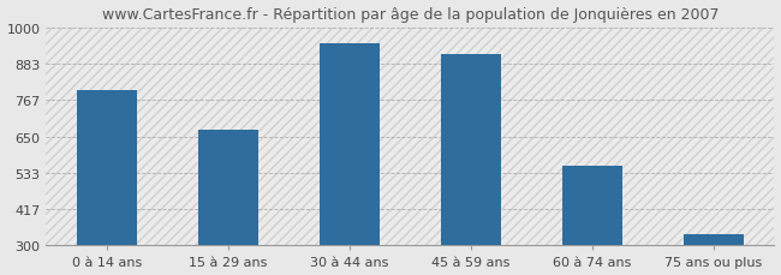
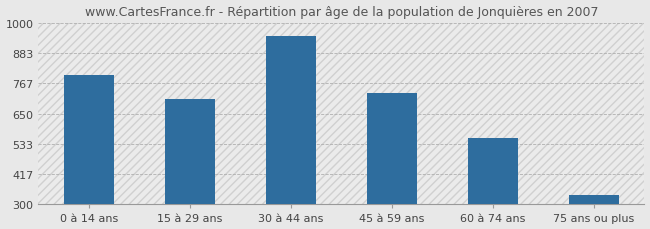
15 à 29 ans: 672 -> 705
45 à 59 ans: 915 -> 730
